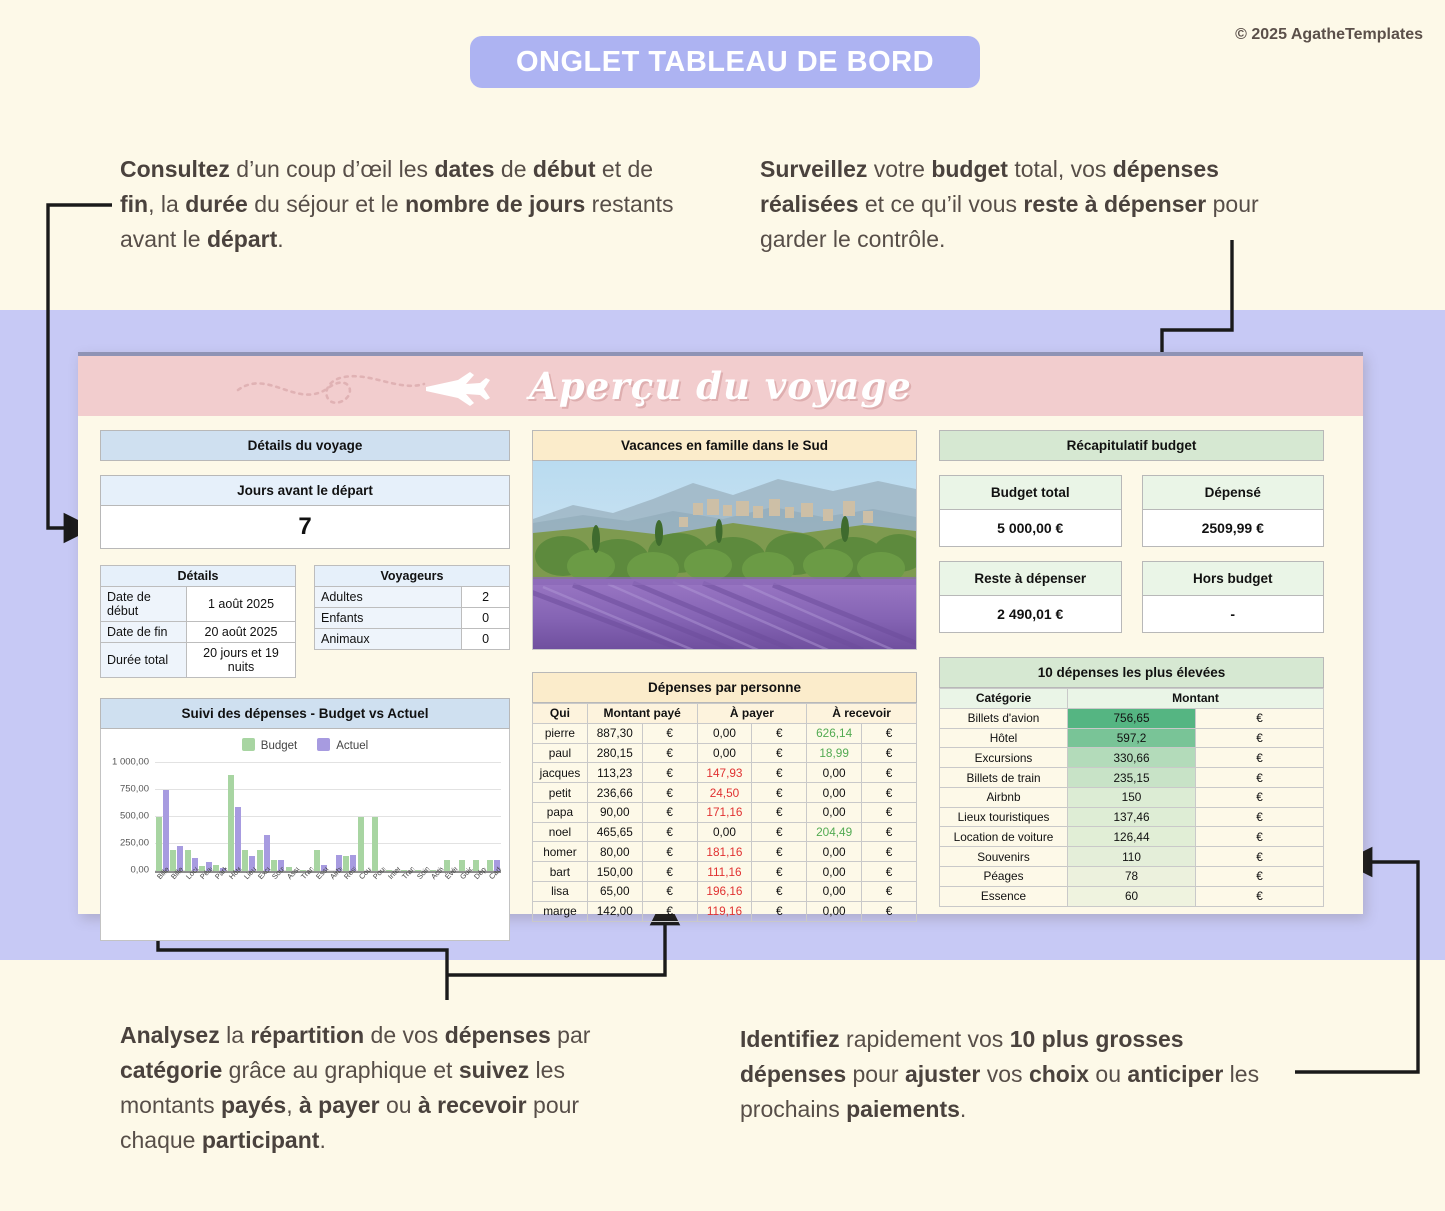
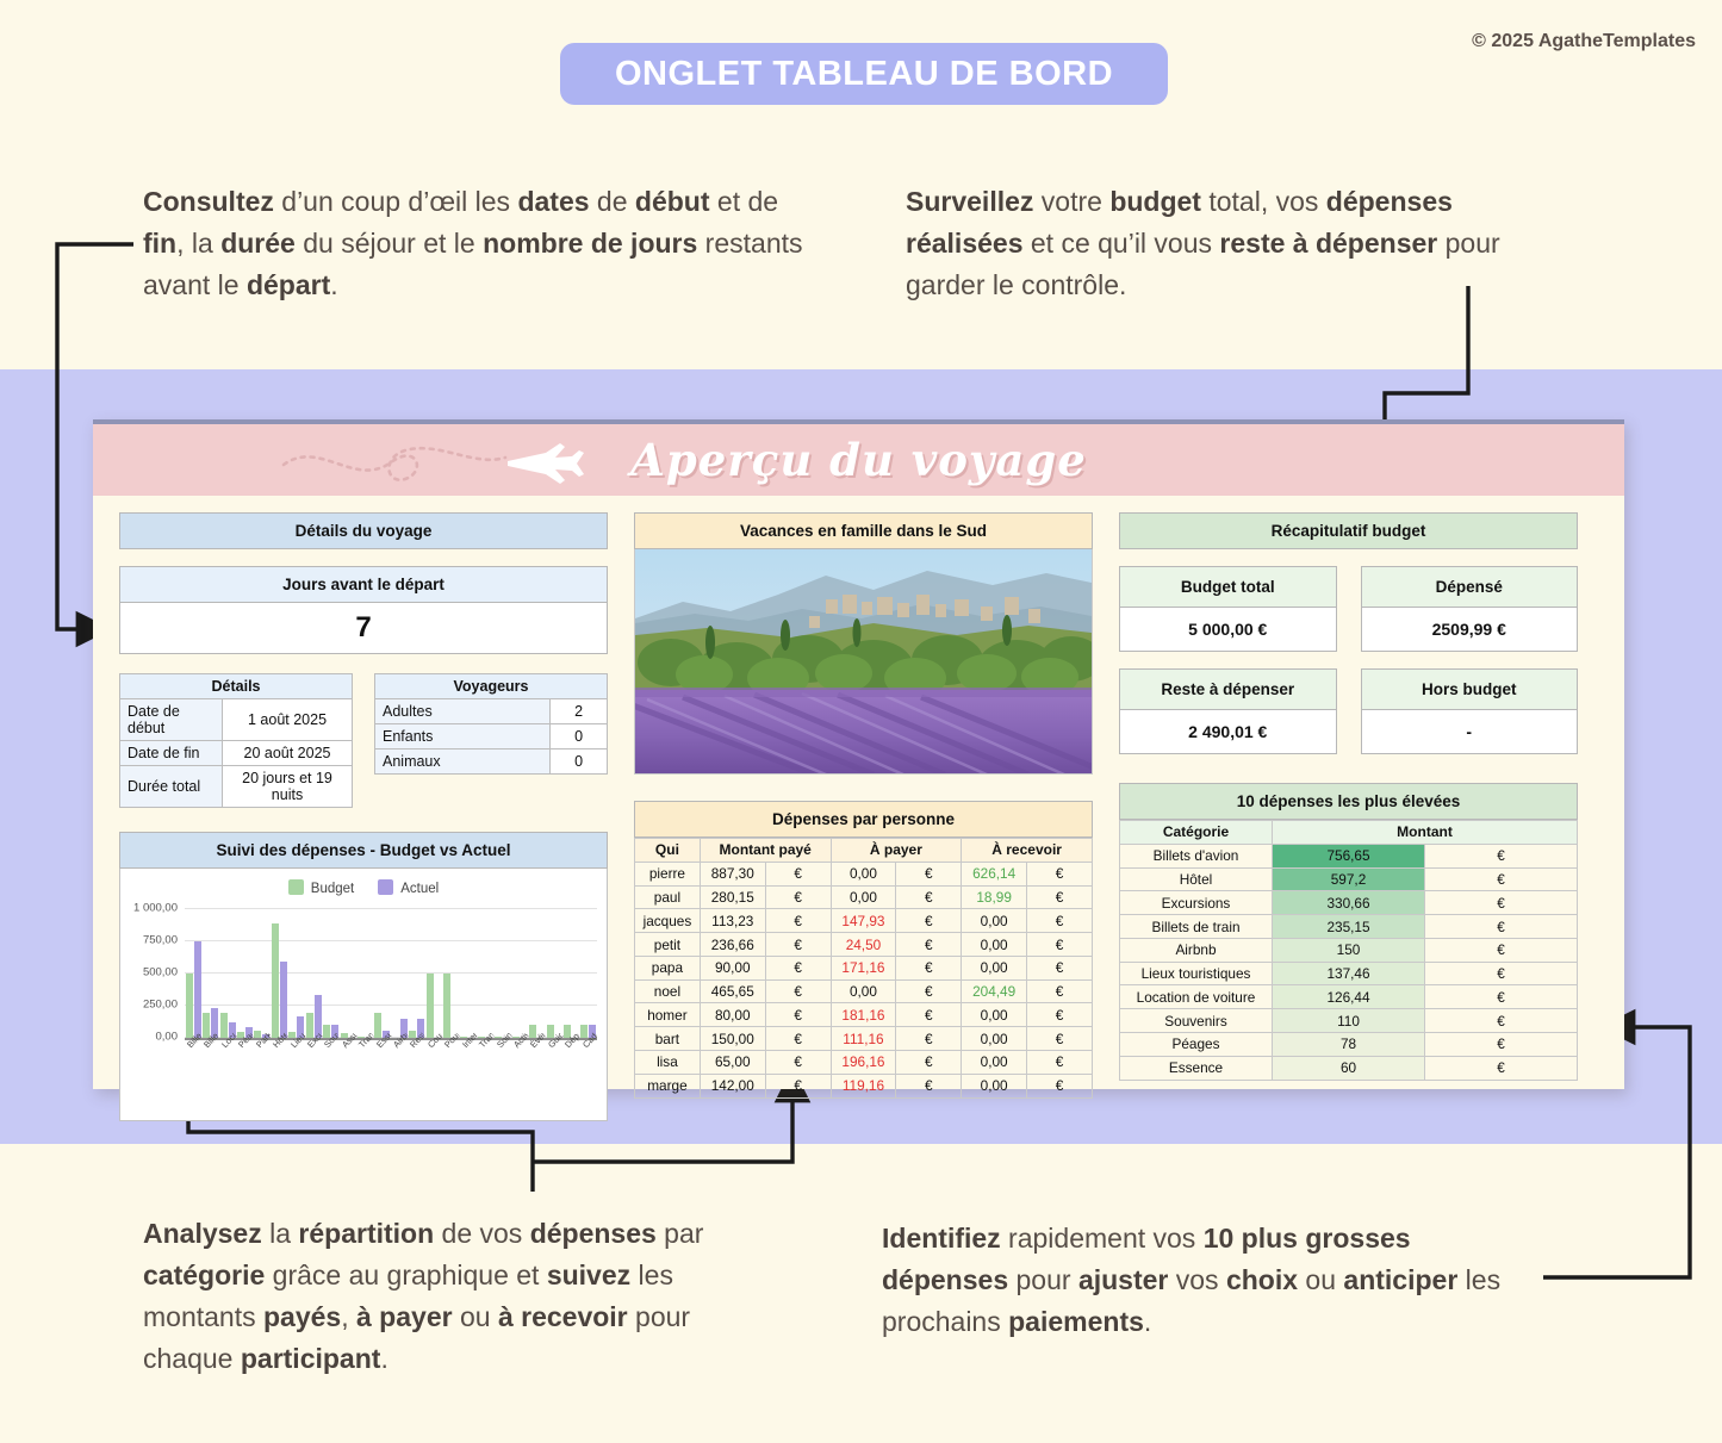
Budget/Lieux touri...: 190 -> 50
Actuel/Lieux touri...: 140 -> 170
Budget/Restauration: 140 -> 60
